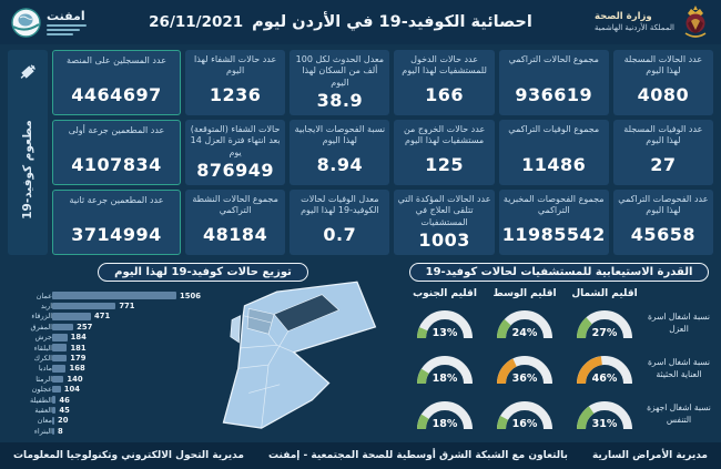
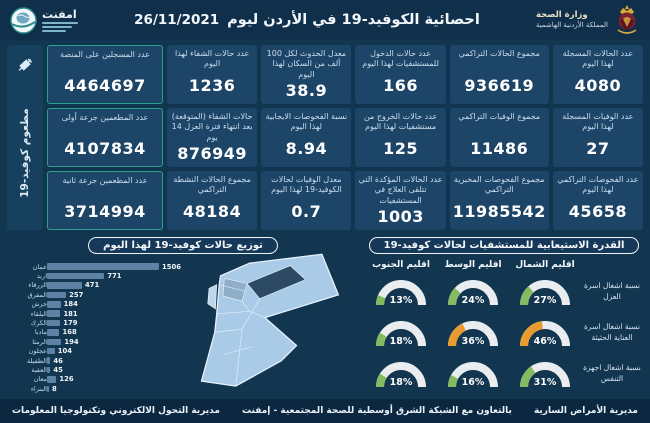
توزيع حالات كوفيد-19 لهذا اليوم/الرمثا: 140 -> 194
توزيع حالات كوفيد-19 لهذا اليوم/معان: 20 -> 126
